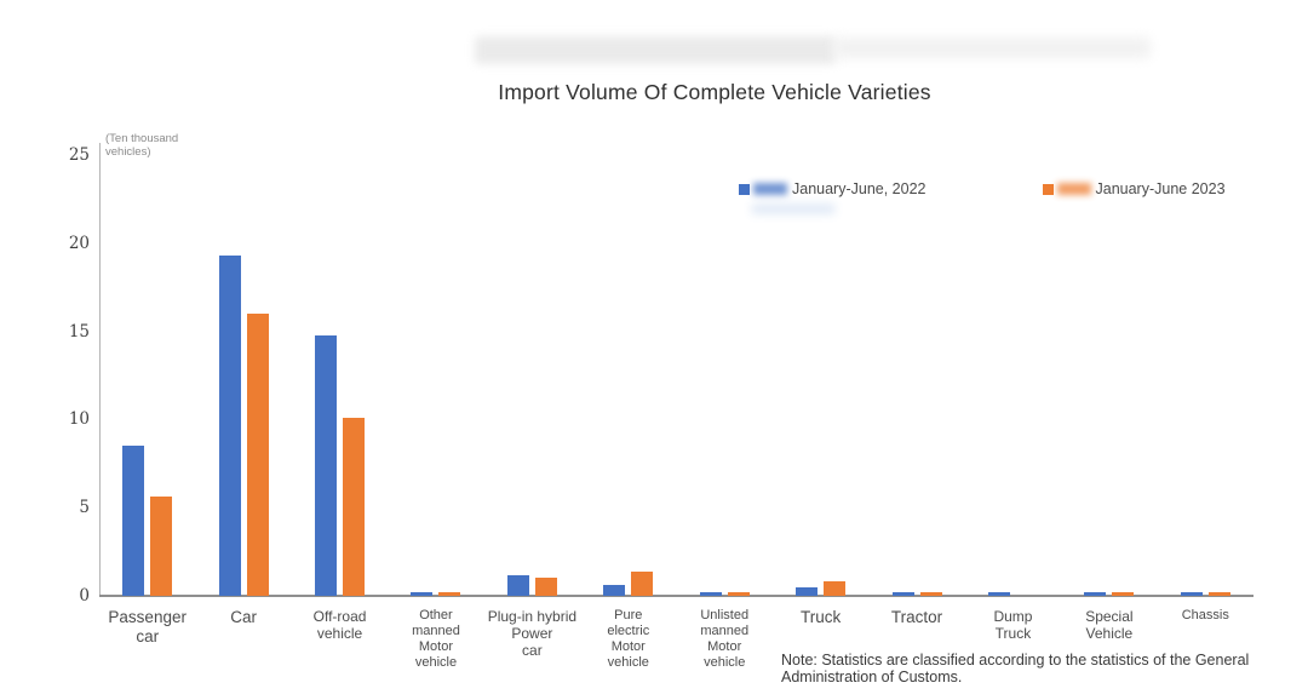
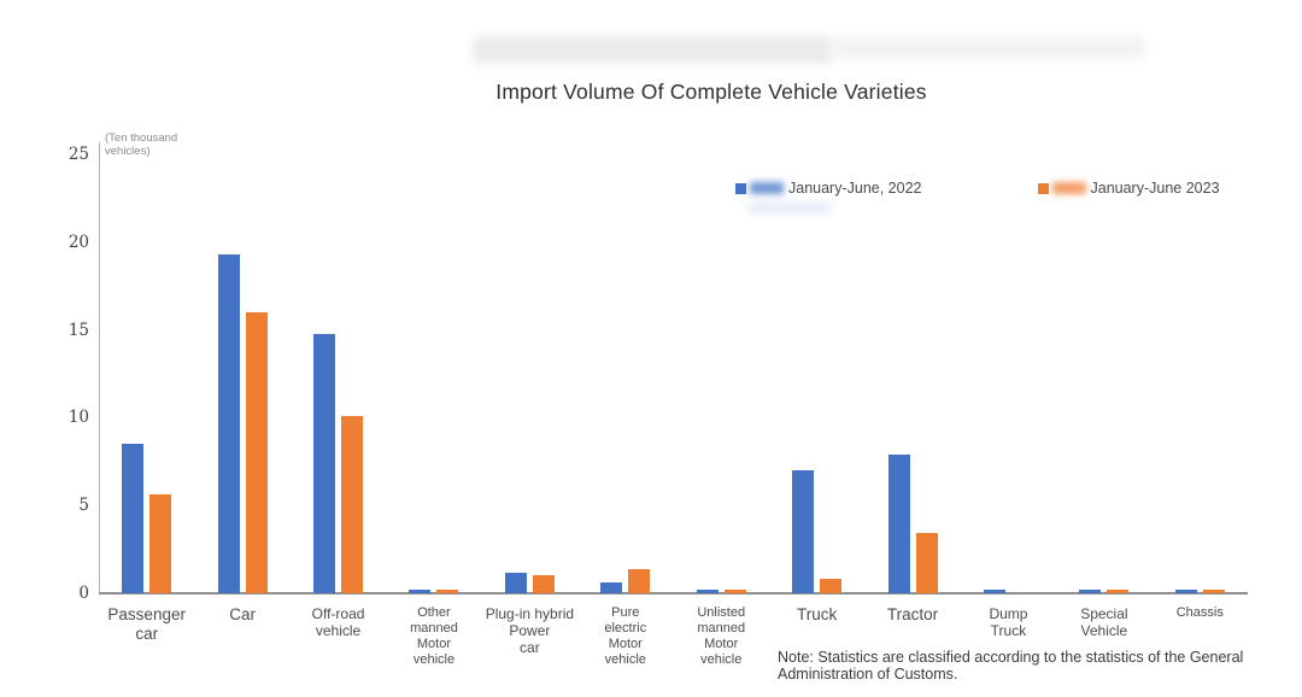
January-June, 2022/Truck: 0.5 -> 7.0
January-June, 2022/Tractor: 0.2 -> 7.9
January-June 2023/Tractor: 0.2 -> 3.4
